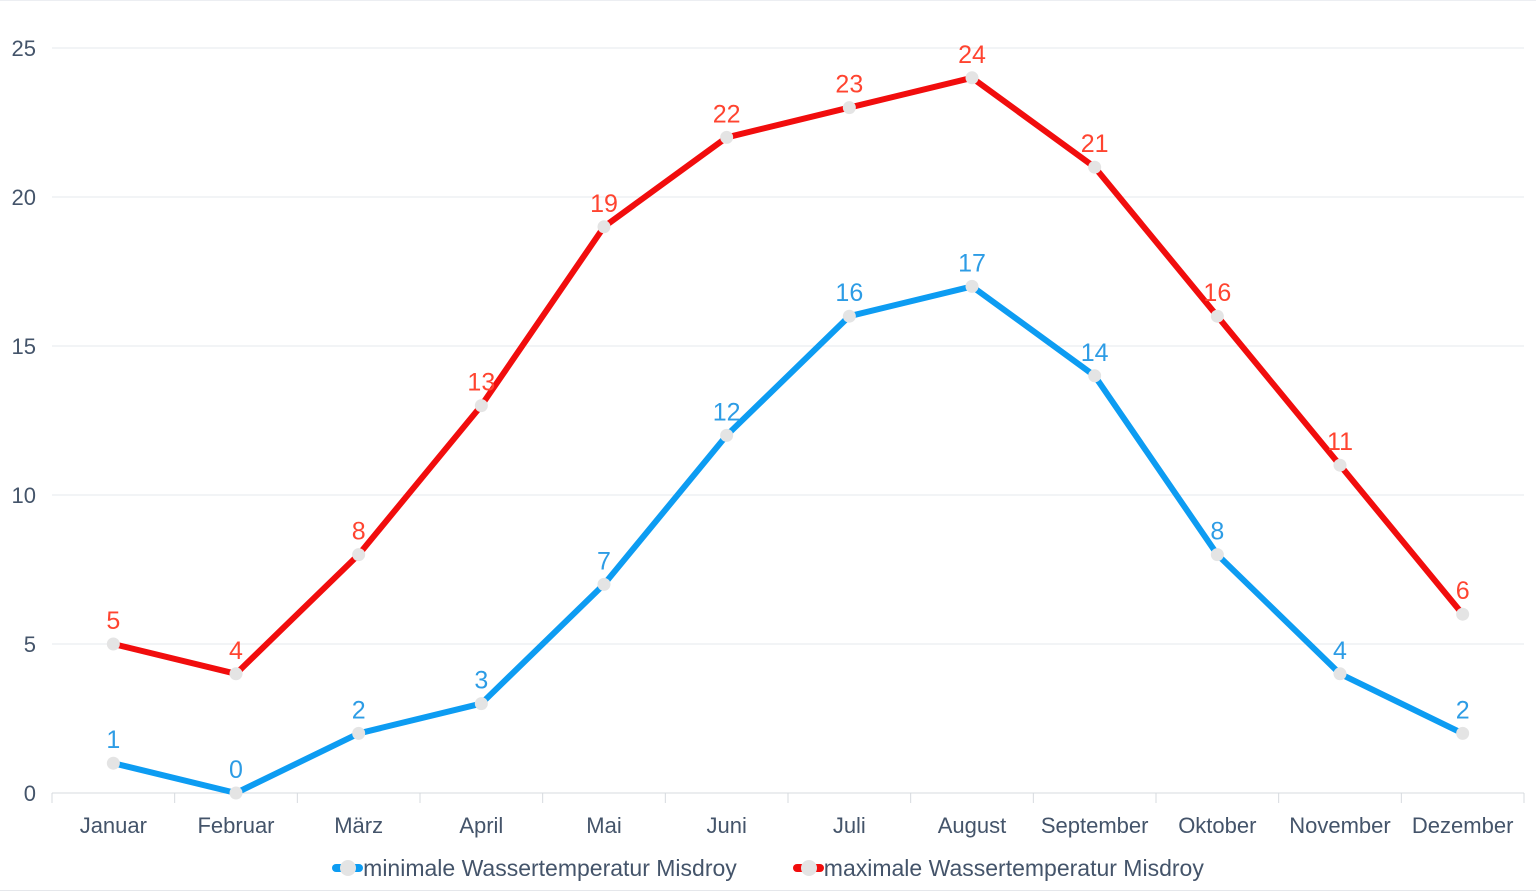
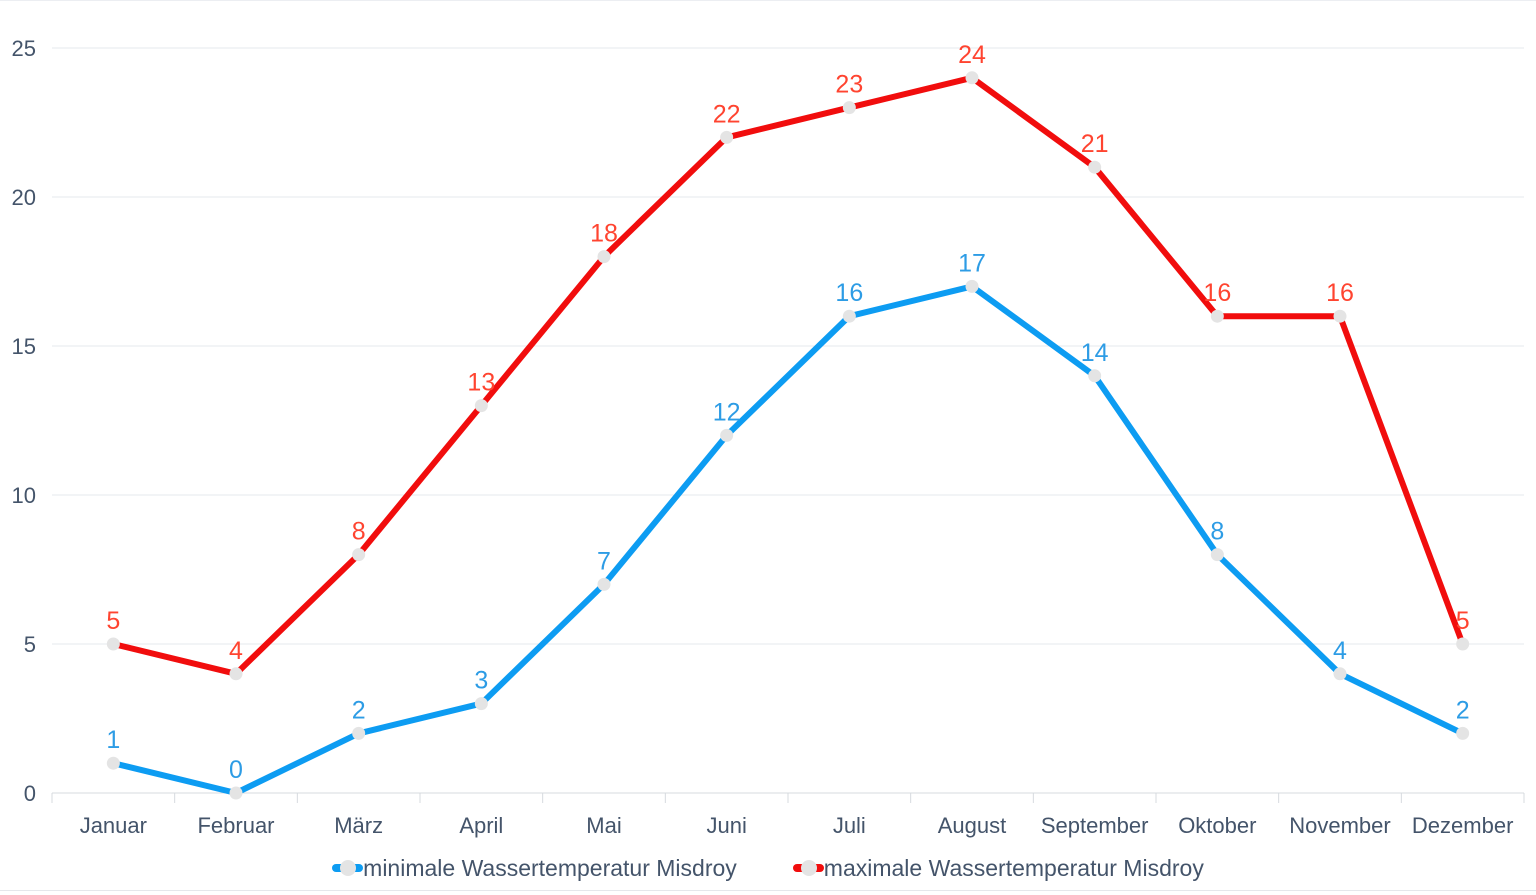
maximale Wassertemperatur Misdroy/Mai: 19 -> 18
maximale Wassertemperatur Misdroy/November: 11 -> 16
maximale Wassertemperatur Misdroy/Dezember: 6 -> 5
